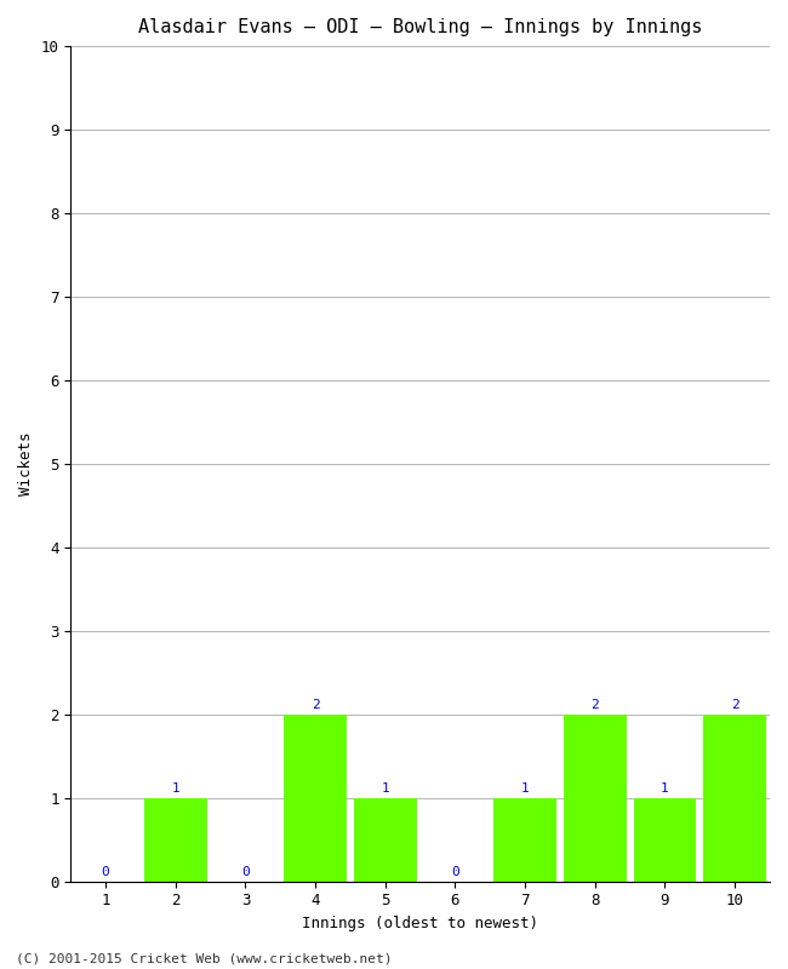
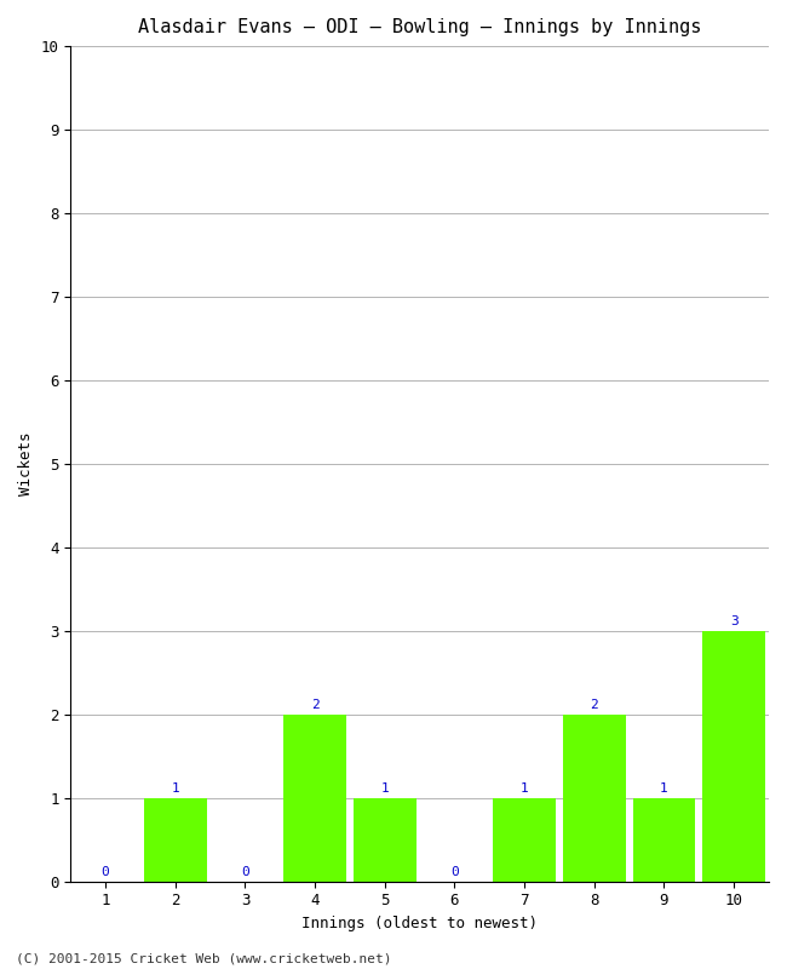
10: 2 -> 3
